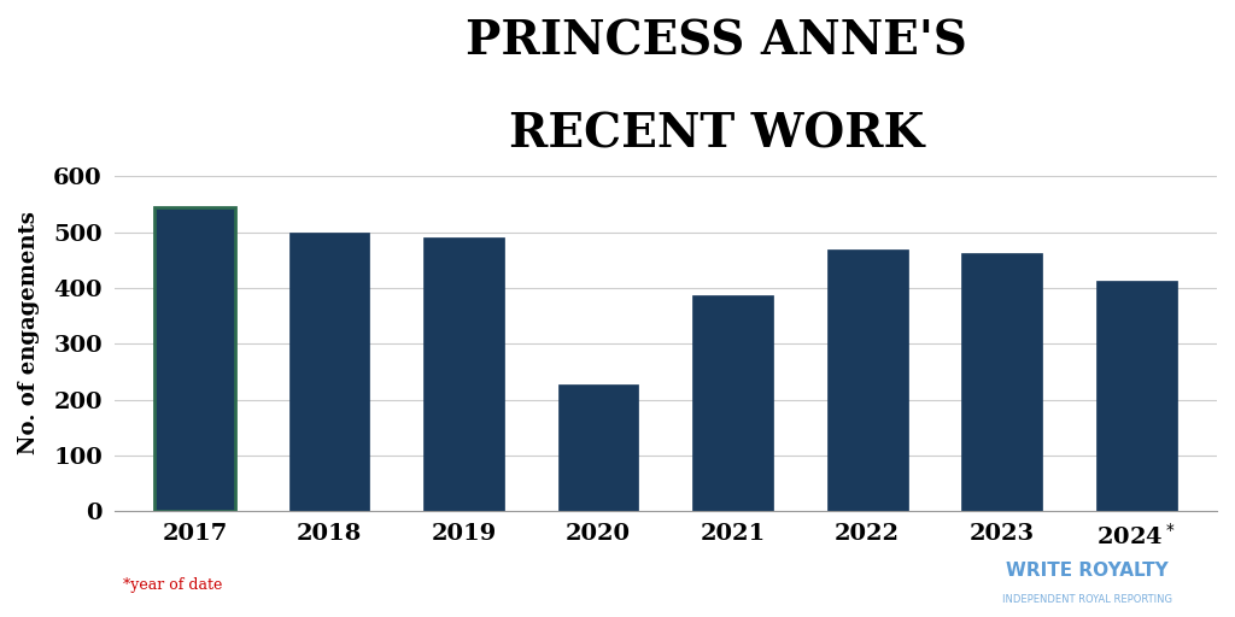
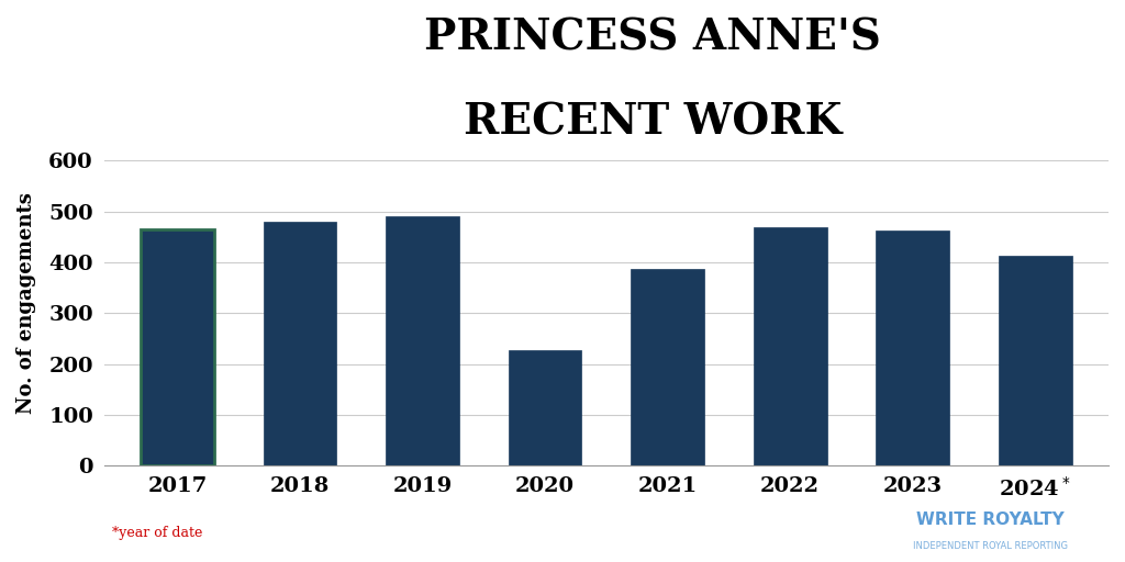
2017: 545 -> 465
2018: 500 -> 480
